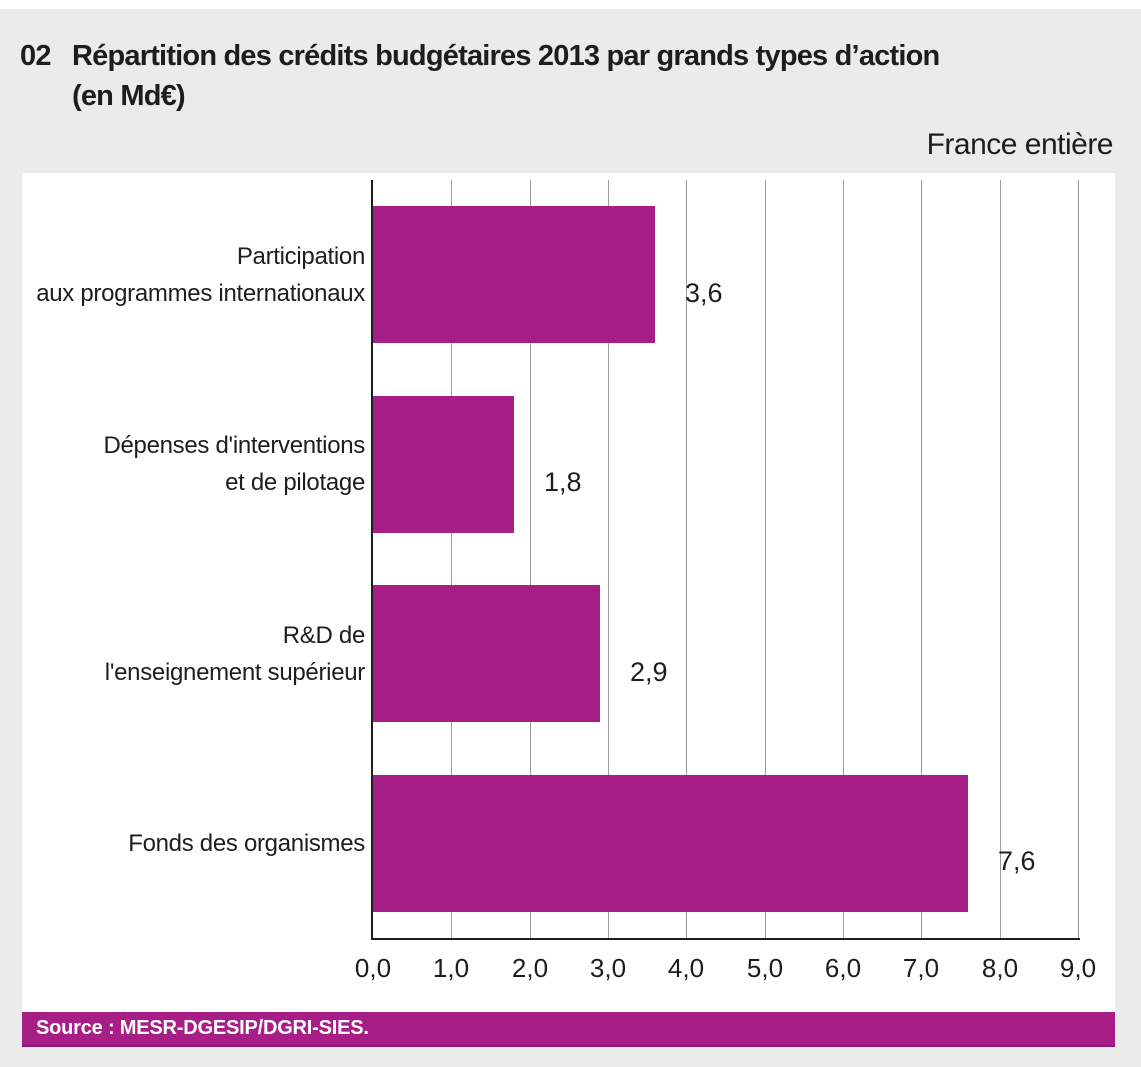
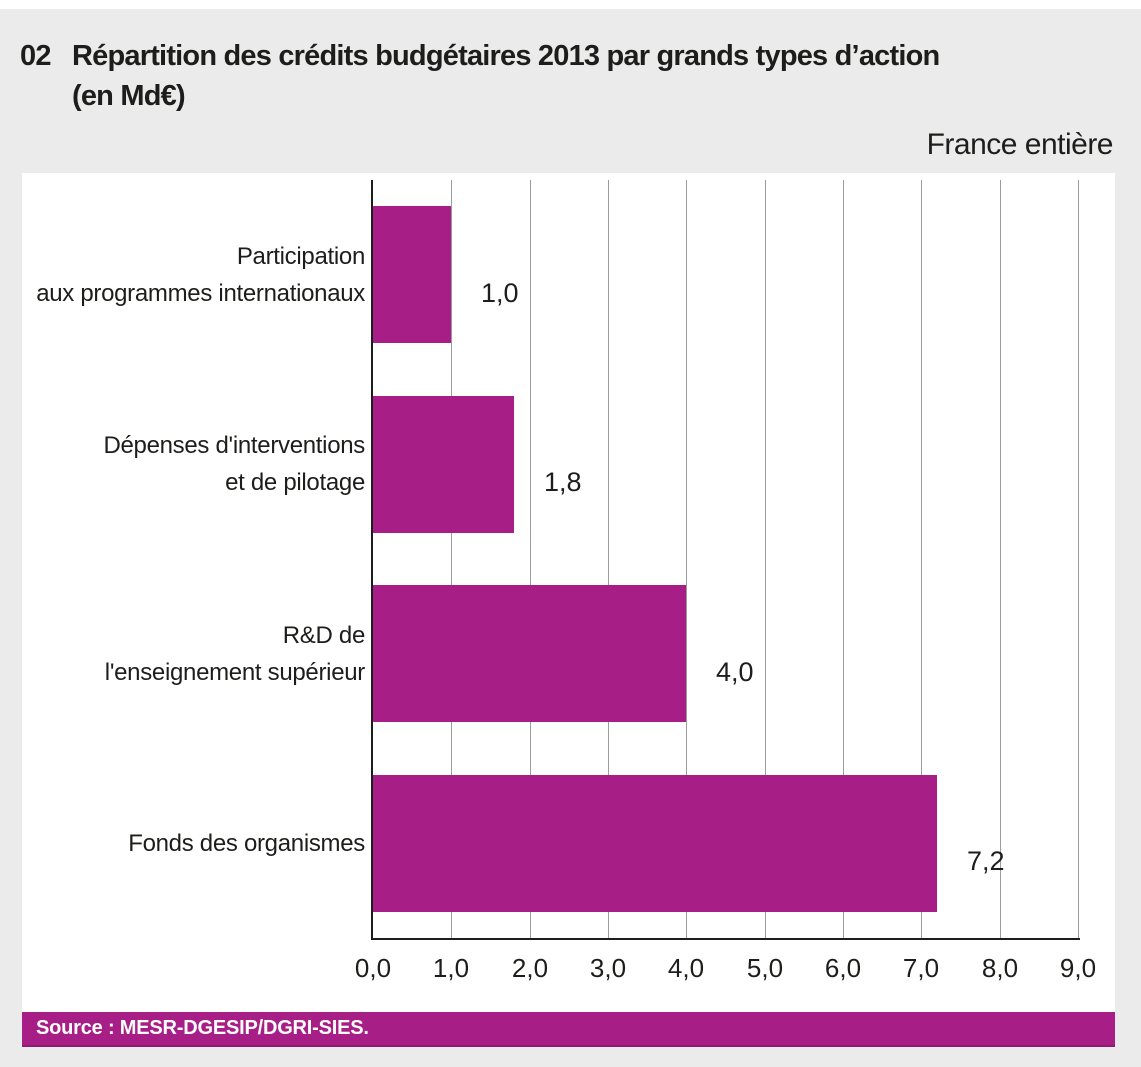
Participation aux programmes internationaux: 3,6 -> 1,0
R&D de l'enseignement supérieur: 2,9 -> 4,0
Fonds des organismes: 7,6 -> 7,2
